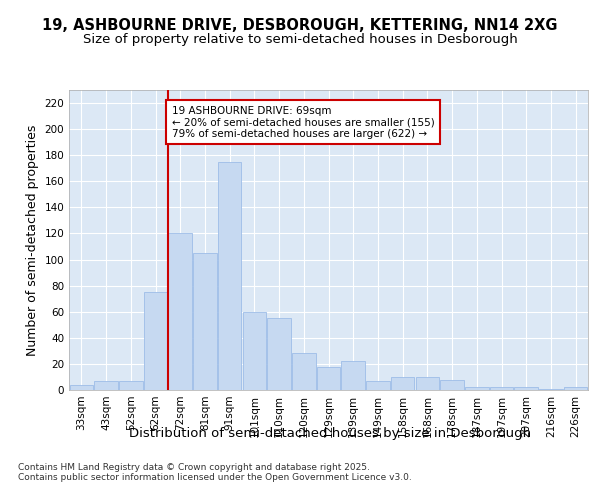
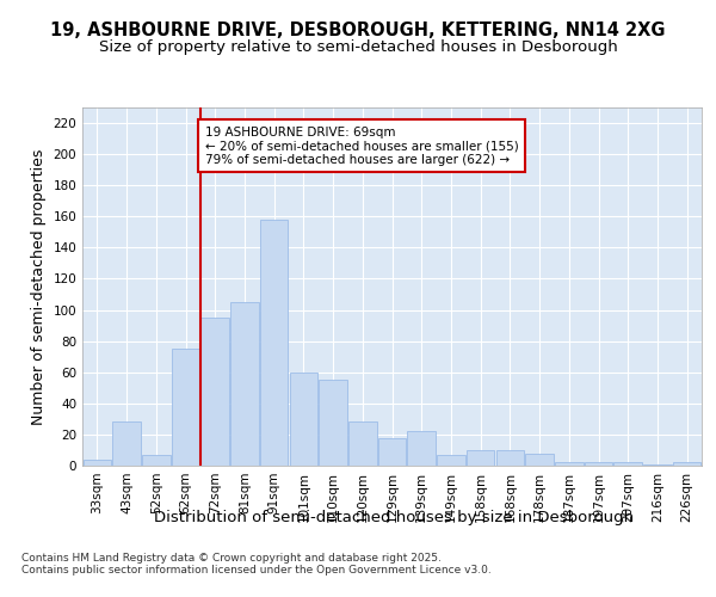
43sqm: 7 -> 28
72sqm: 120 -> 95
91sqm: 175 -> 158
